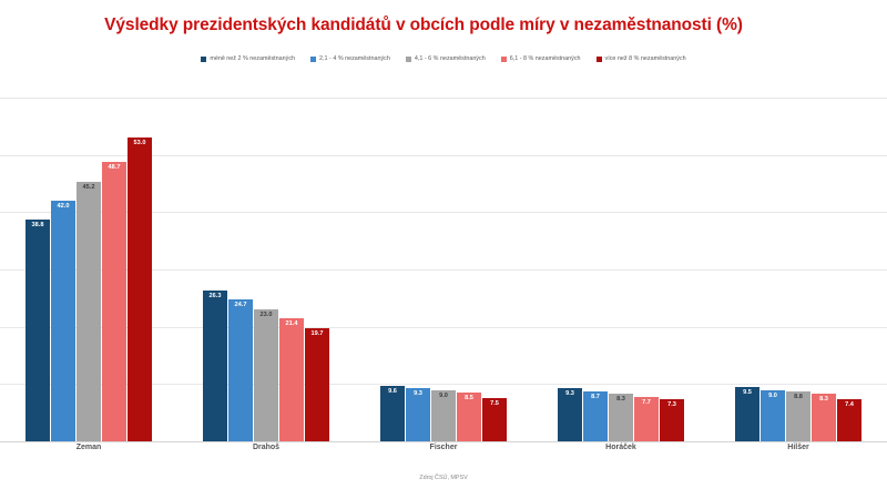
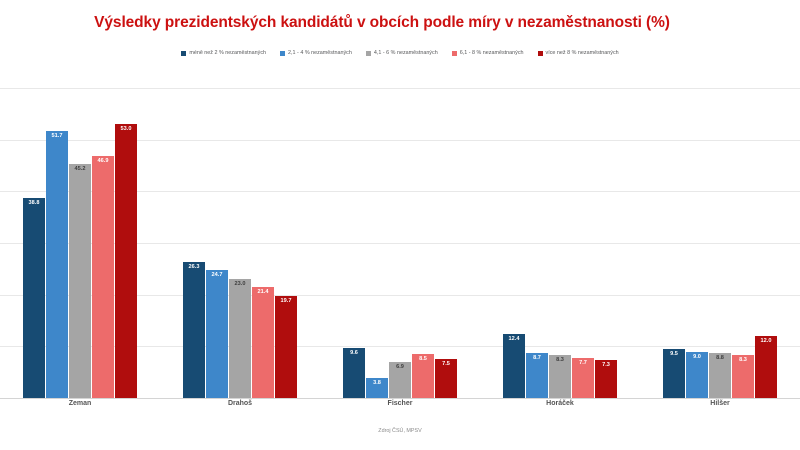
2,1 - 4 % nezaměstnaných/Zeman: 42.0 -> 51.7
6,1 - 8 % nezaměstnaných/Zeman: 48.7 -> 46.9
2,1 - 4 % nezaměstnaných/Fischer: 9.3 -> 3.8
4,1 - 6 % nezaměstnaných/Fischer: 9.0 -> 6.9
méně než 2 % nezaměstnaných/Horáček: 9.3 -> 12.4
více než 8 % nezaměstnaných/Hilšer: 7.4 -> 12.0
